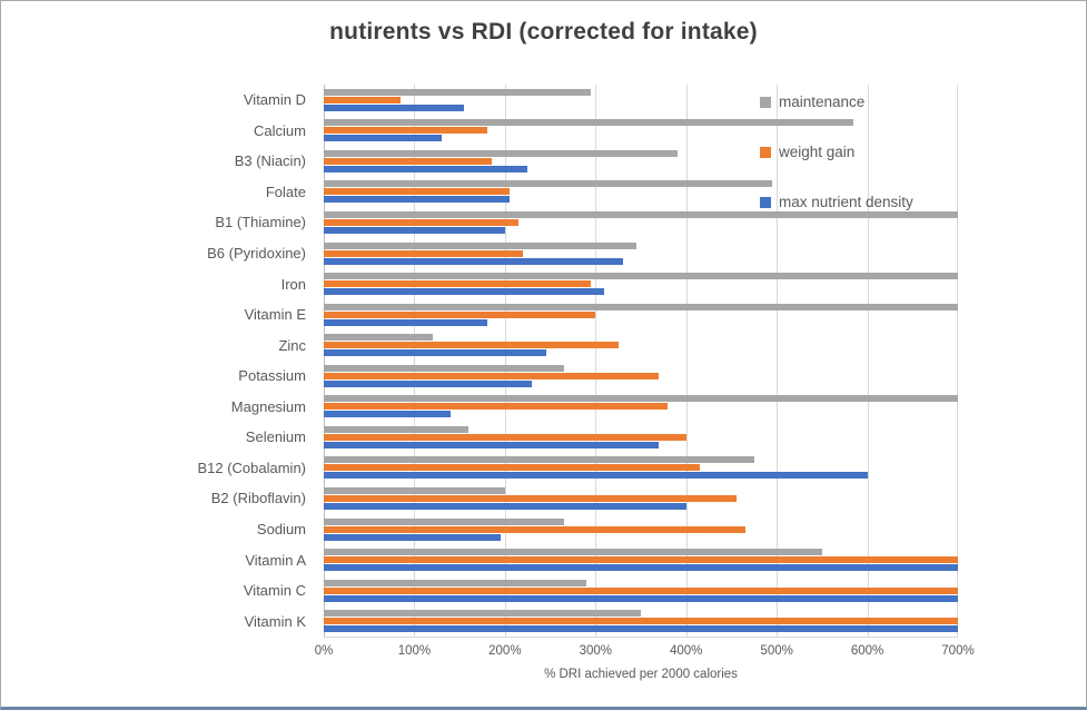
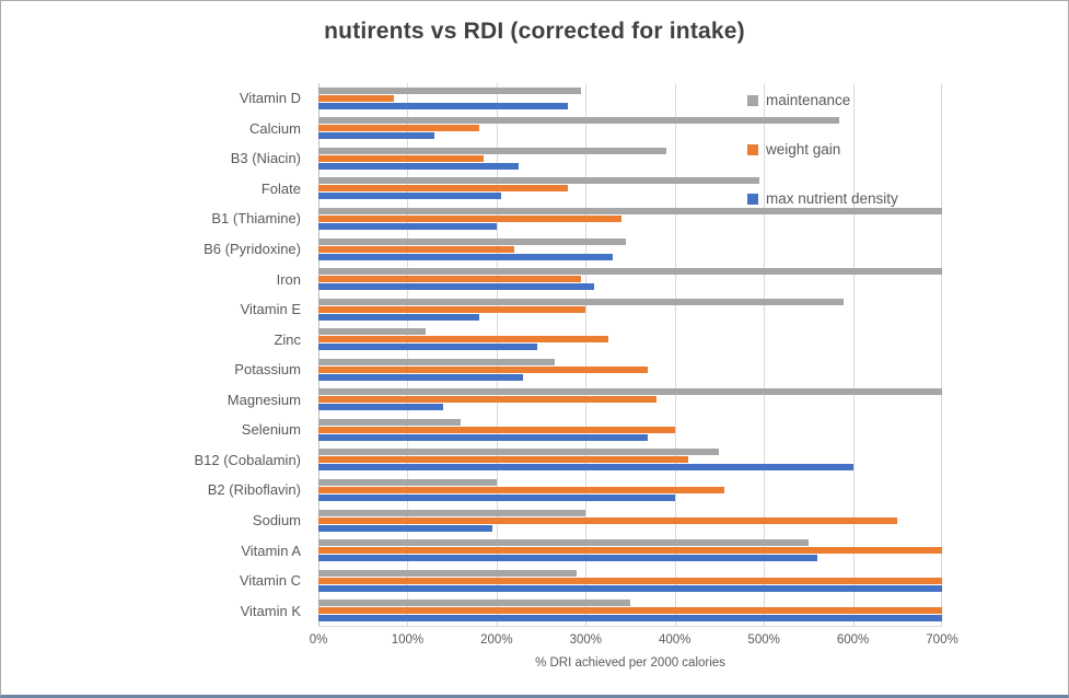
max nutrient density/Vitamin D: 160% -> 280%
weight gain/Folate: 200% -> 280%
weight gain/B1 (Thiamine): 220% -> 340%
maintenance/Vitamin E: 700% -> 590%
maintenance/B12 (Cobalamin): 480% -> 450%
maintenance/Sodium: 260% -> 300%
weight gain/Sodium: 460% -> 650%
max nutrient density/Vitamin A: 700% -> 560%
